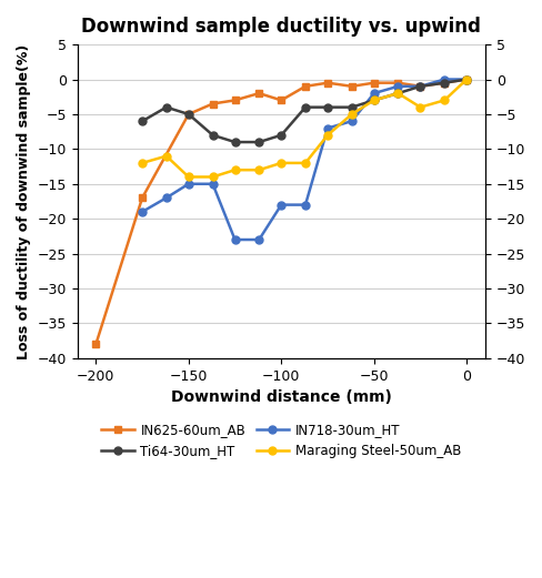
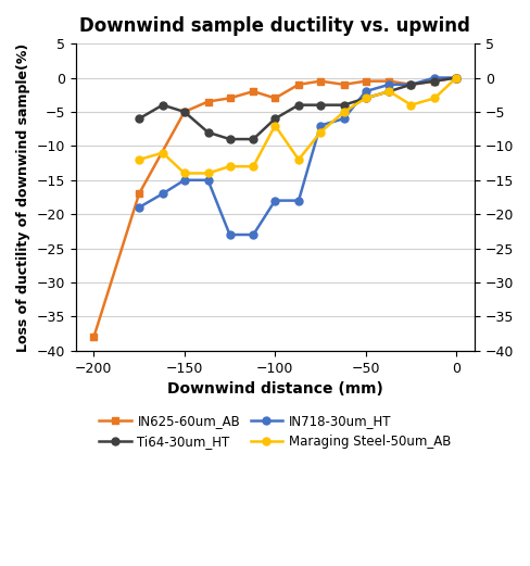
Ti64-30um_HT/−100: -8.0 -> -6.0
Maraging Steel-50um_AB/−100: -12 -> -7
